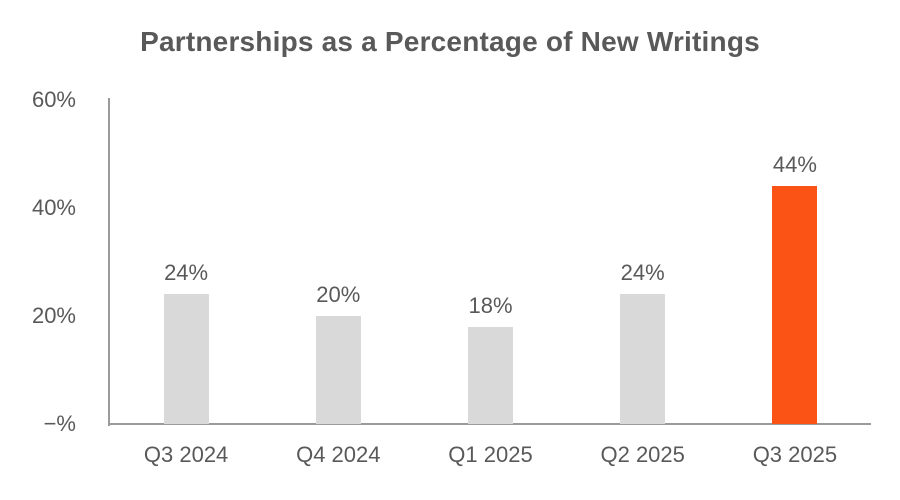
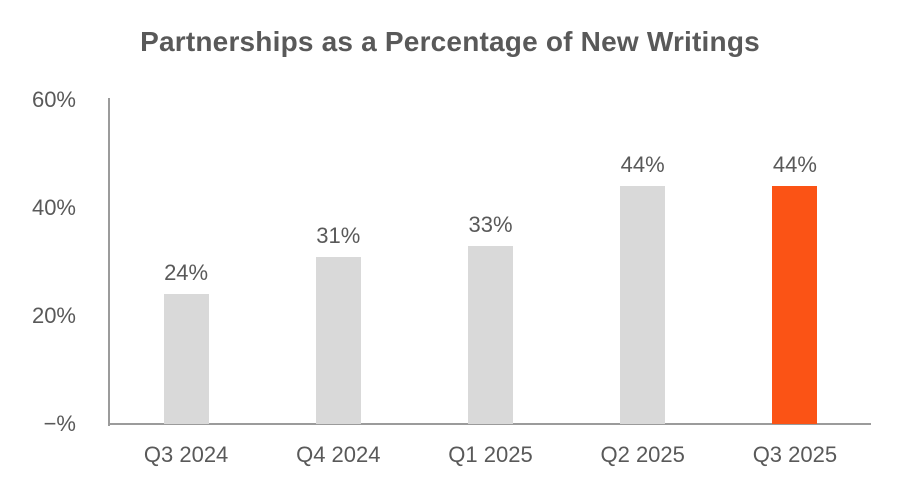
Q4 2024: 20% -> 31%
Q1 2025: 18% -> 33%
Q2 2025: 24% -> 44%
